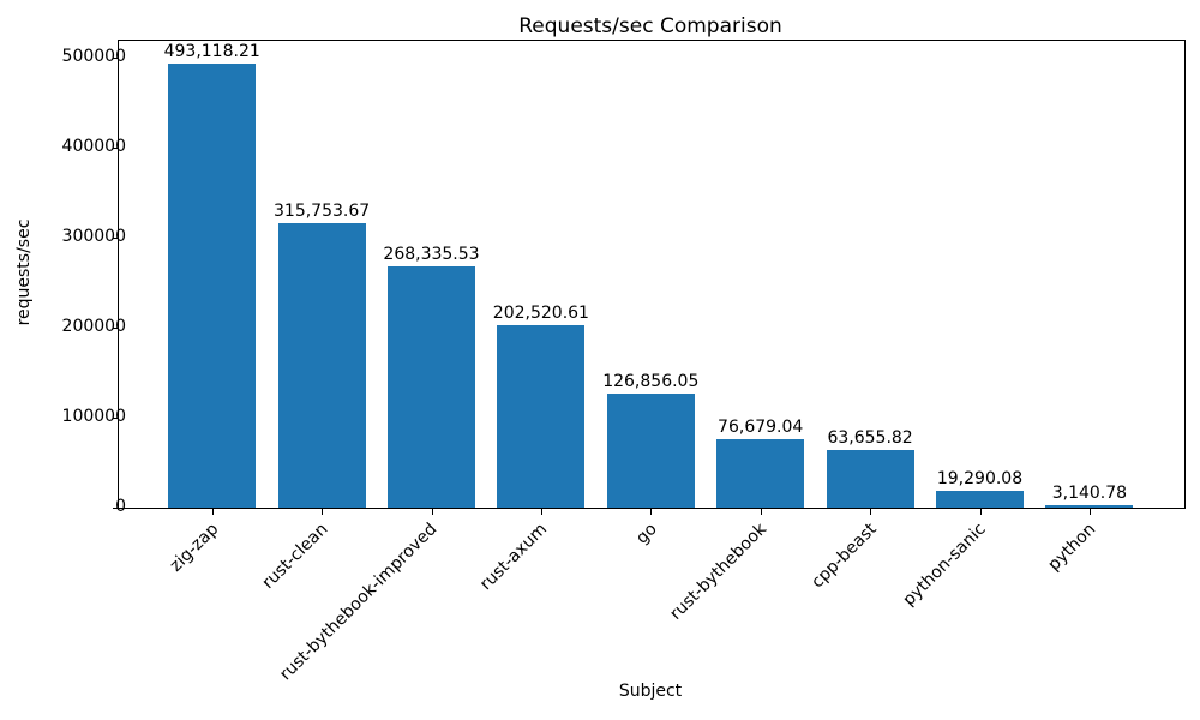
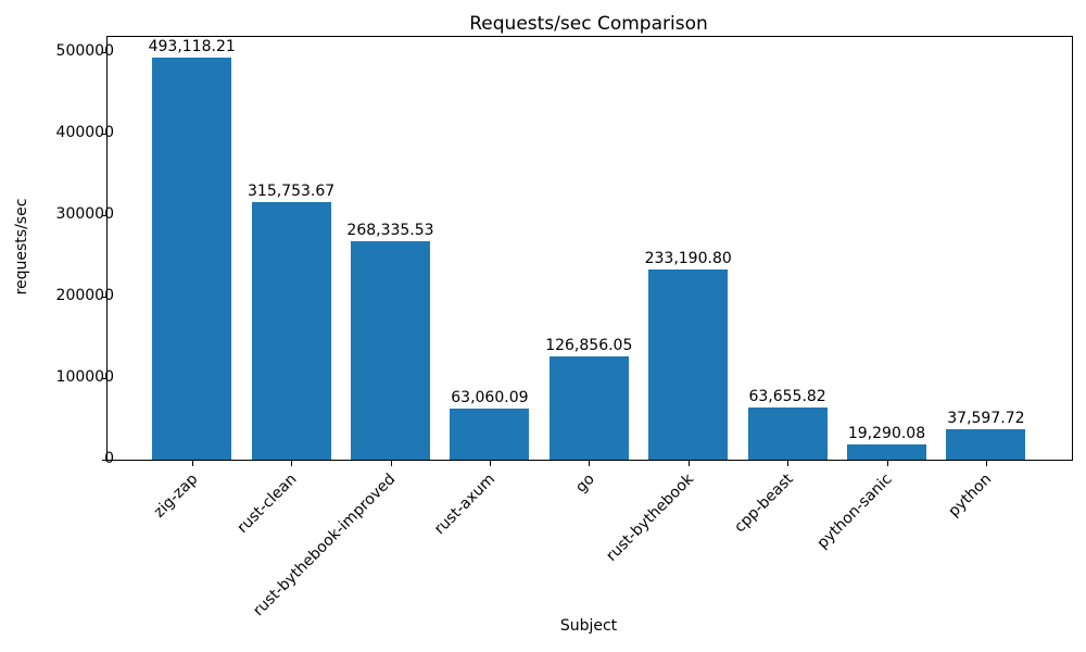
rust-axum: 202,520.61 -> 63,060.09
rust-bythebook: 76,679.04 -> 233,190.80
python: 3,140.78 -> 37,597.72
